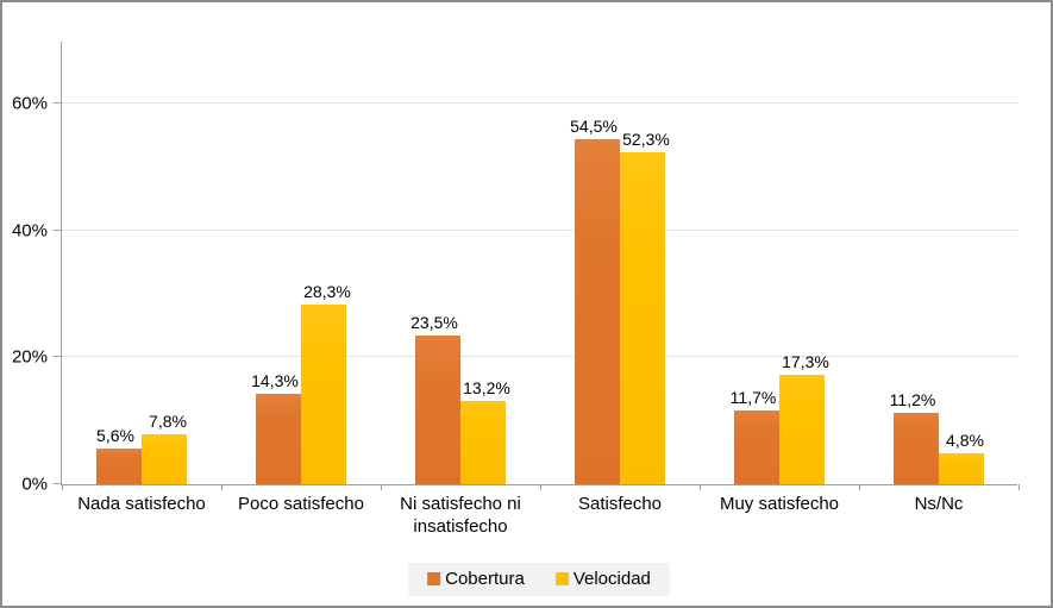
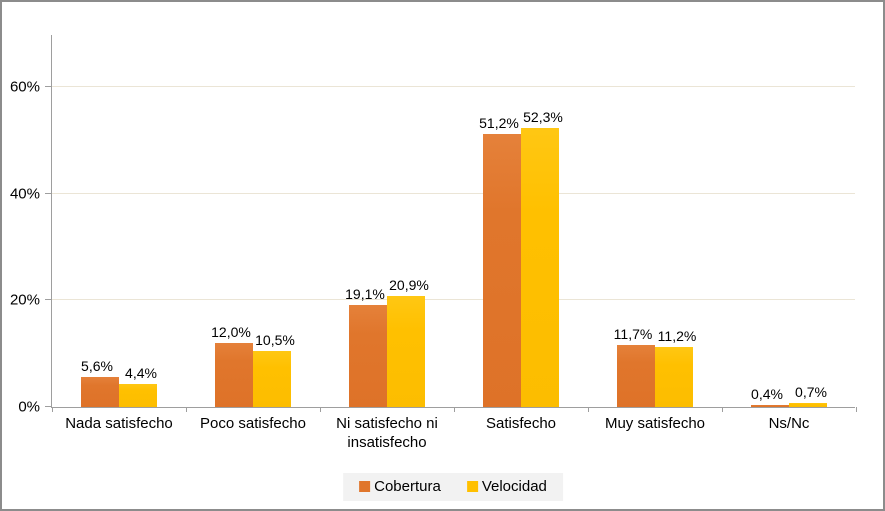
Velocidad/Nada satisfecho: 7,8% -> 4,4%
Cobertura/Poco satisfecho: 14,3% -> 12,0%
Velocidad/Poco satisfecho: 28,3% -> 10,5%
Cobertura/Ni satisfecho ni insatisfecho: 23,5% -> 19,1%
Velocidad/Ni satisfecho ni insatisfecho: 13,2% -> 20,9%
Cobertura/Satisfecho: 54,5% -> 51,2%
Velocidad/Muy satisfecho: 17,3% -> 11,2%
Cobertura/Ns/Nc: 11,2% -> 0,4%
Velocidad/Ns/Nc: 4,8% -> 0,7%
